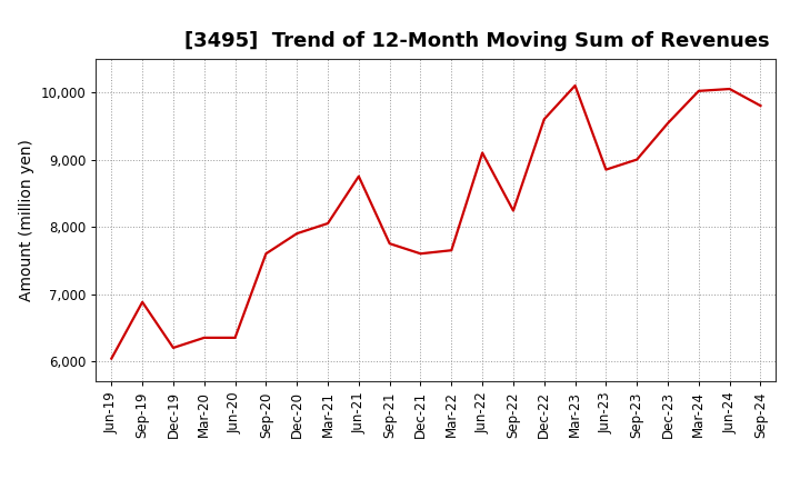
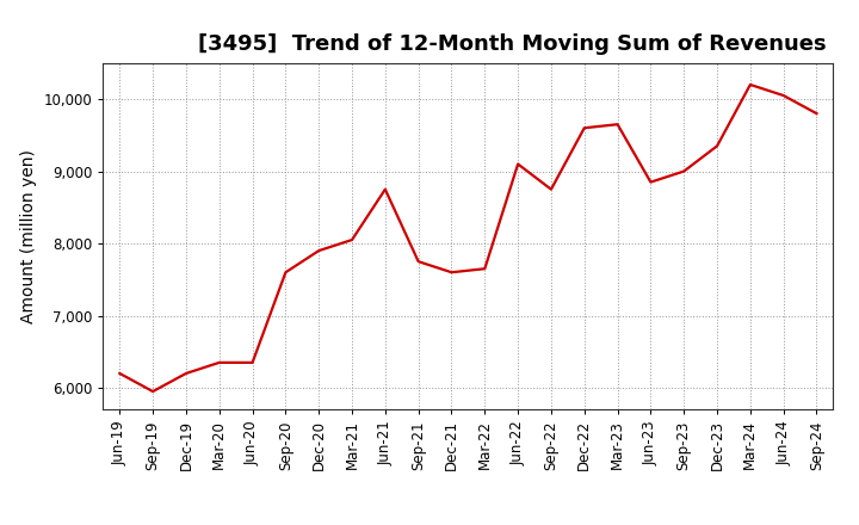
Jun-19: 6,040 -> 6,200
Sep-19: 6,880 -> 5,950
Sep-22: 8,240 -> 8,750
Mar-23: 10,100 -> 9,650
Dec-23: 9,540 -> 9,350
Mar-24: 10,020 -> 10,200
